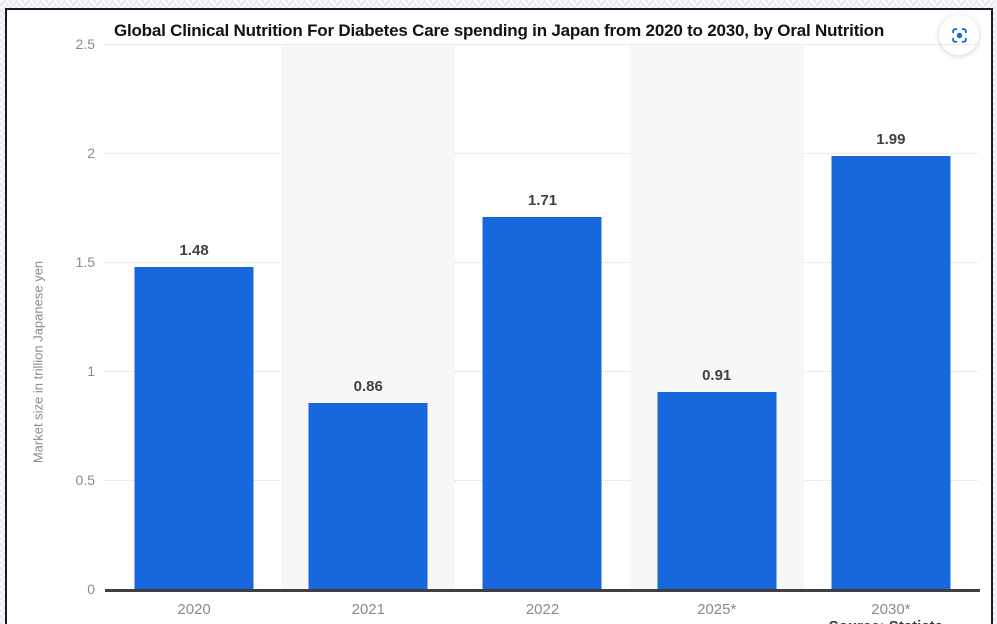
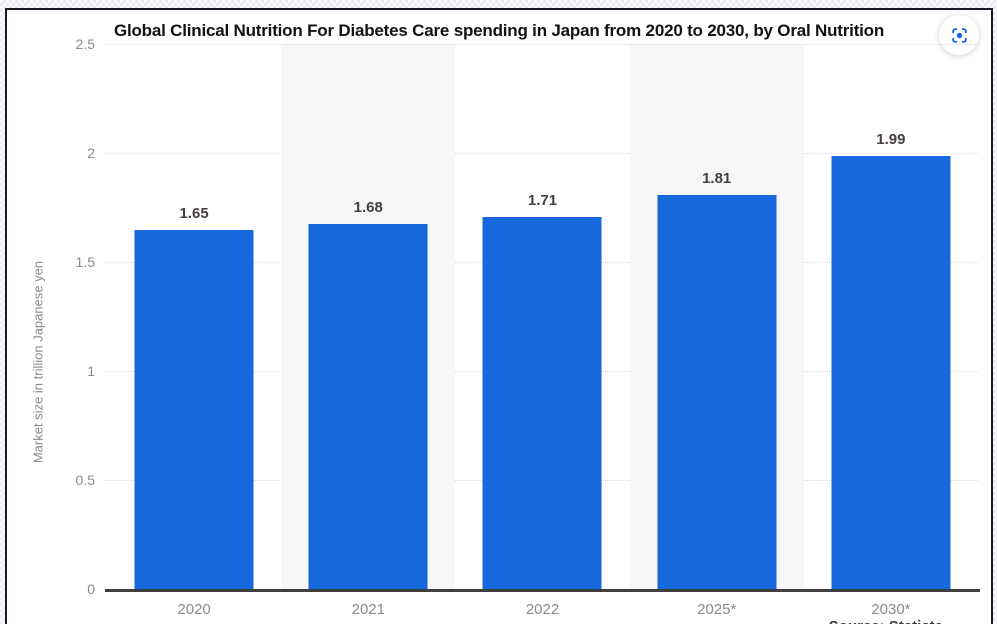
2020: 1.48 -> 1.65
2021: 0.86 -> 1.68
2025*: 0.91 -> 1.81
